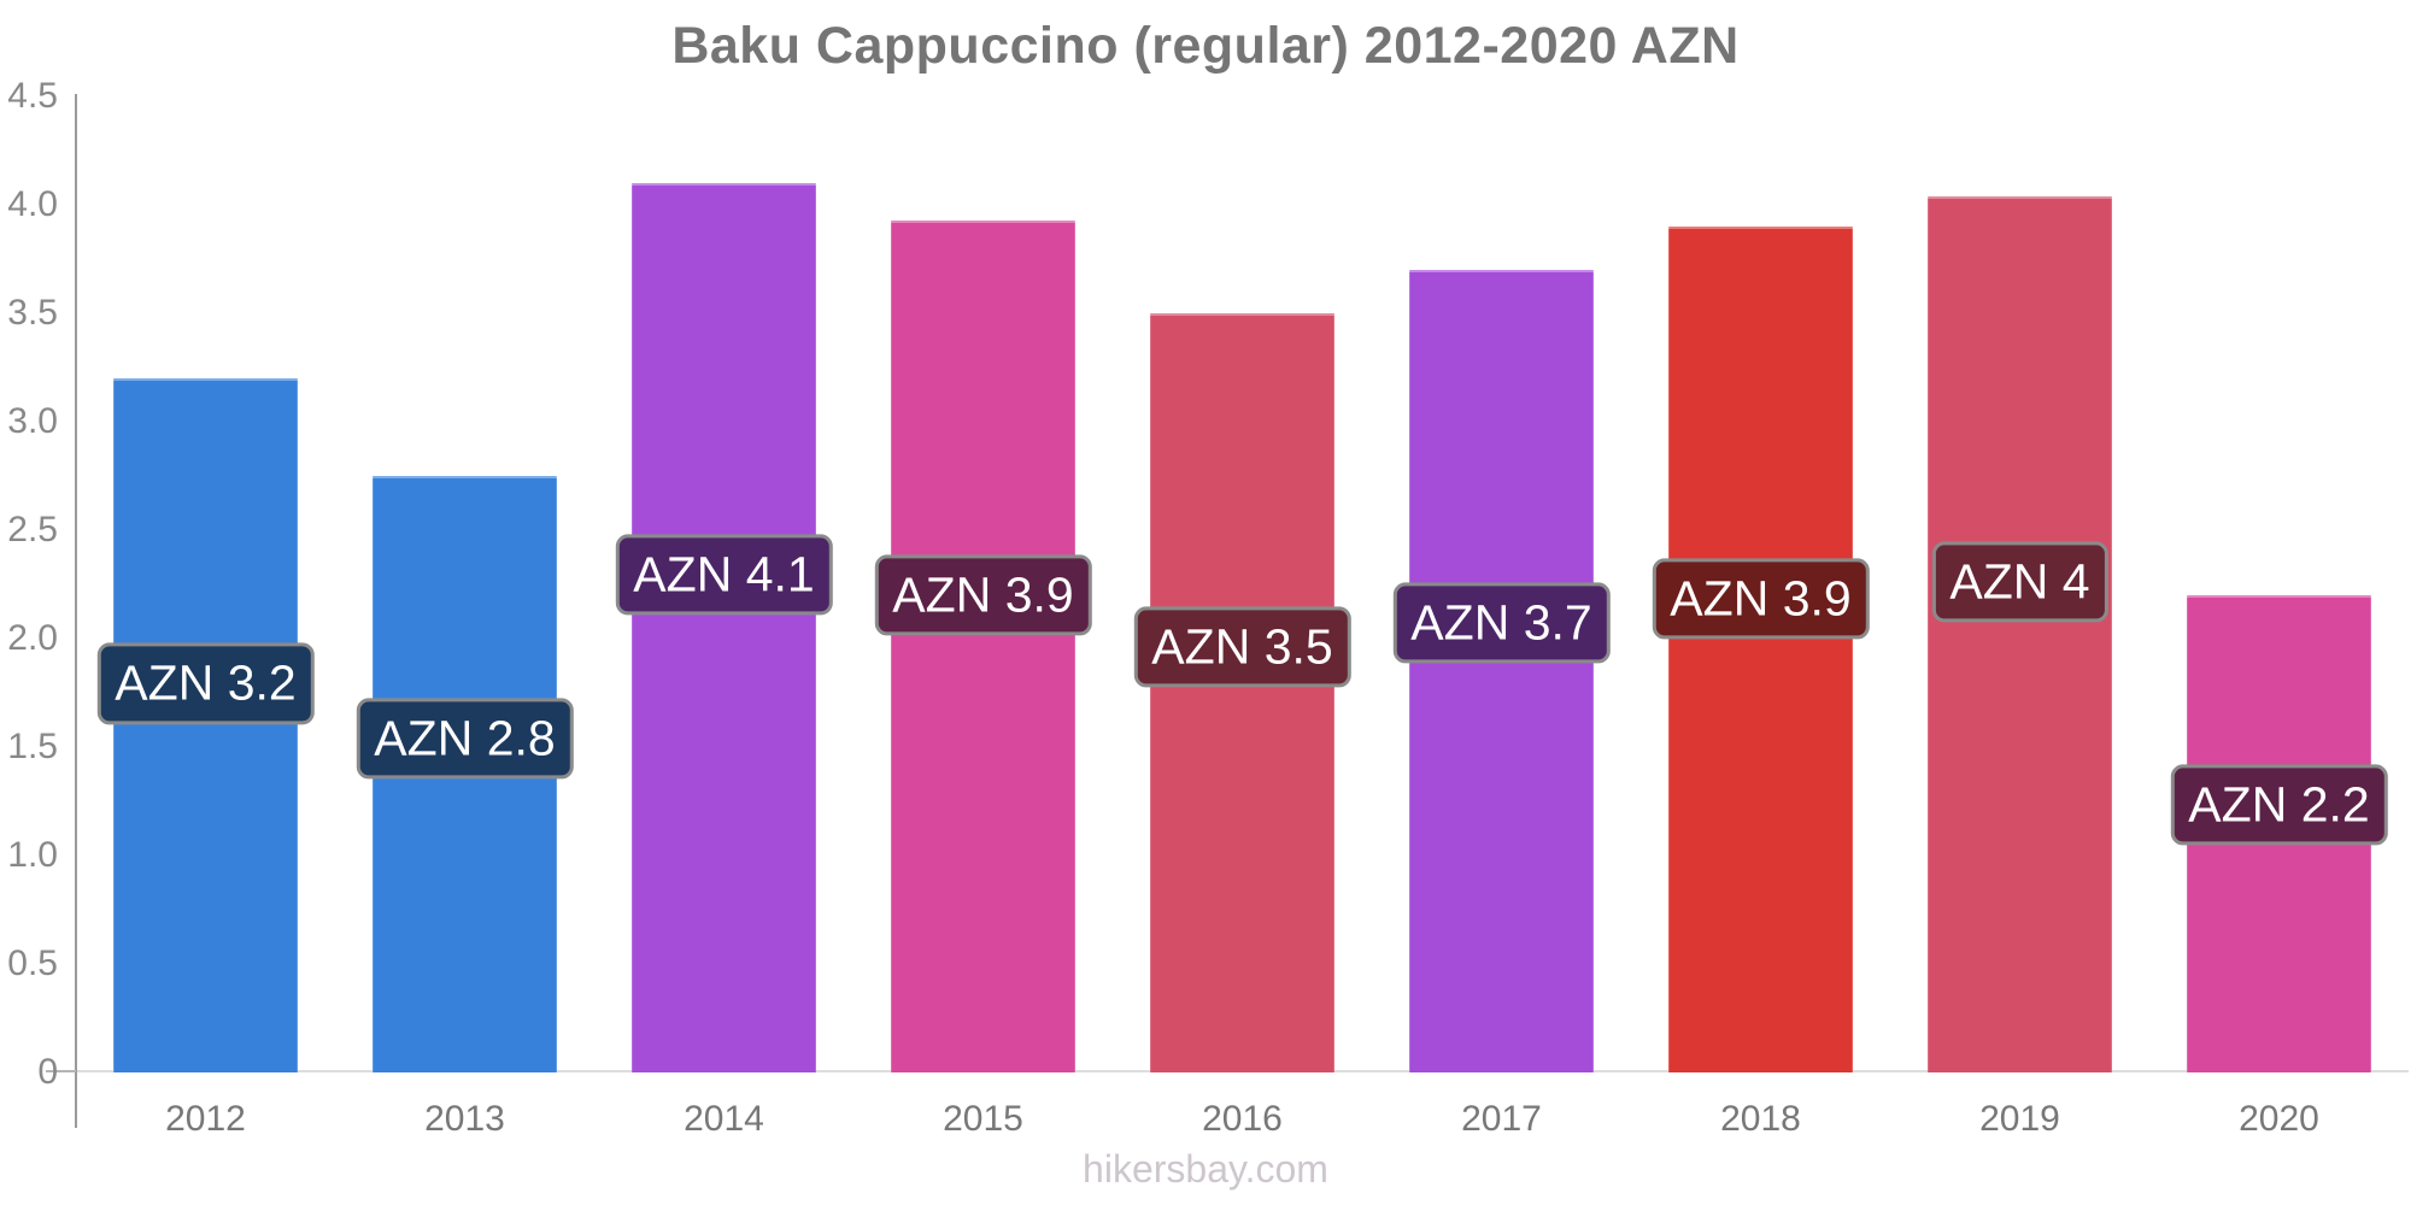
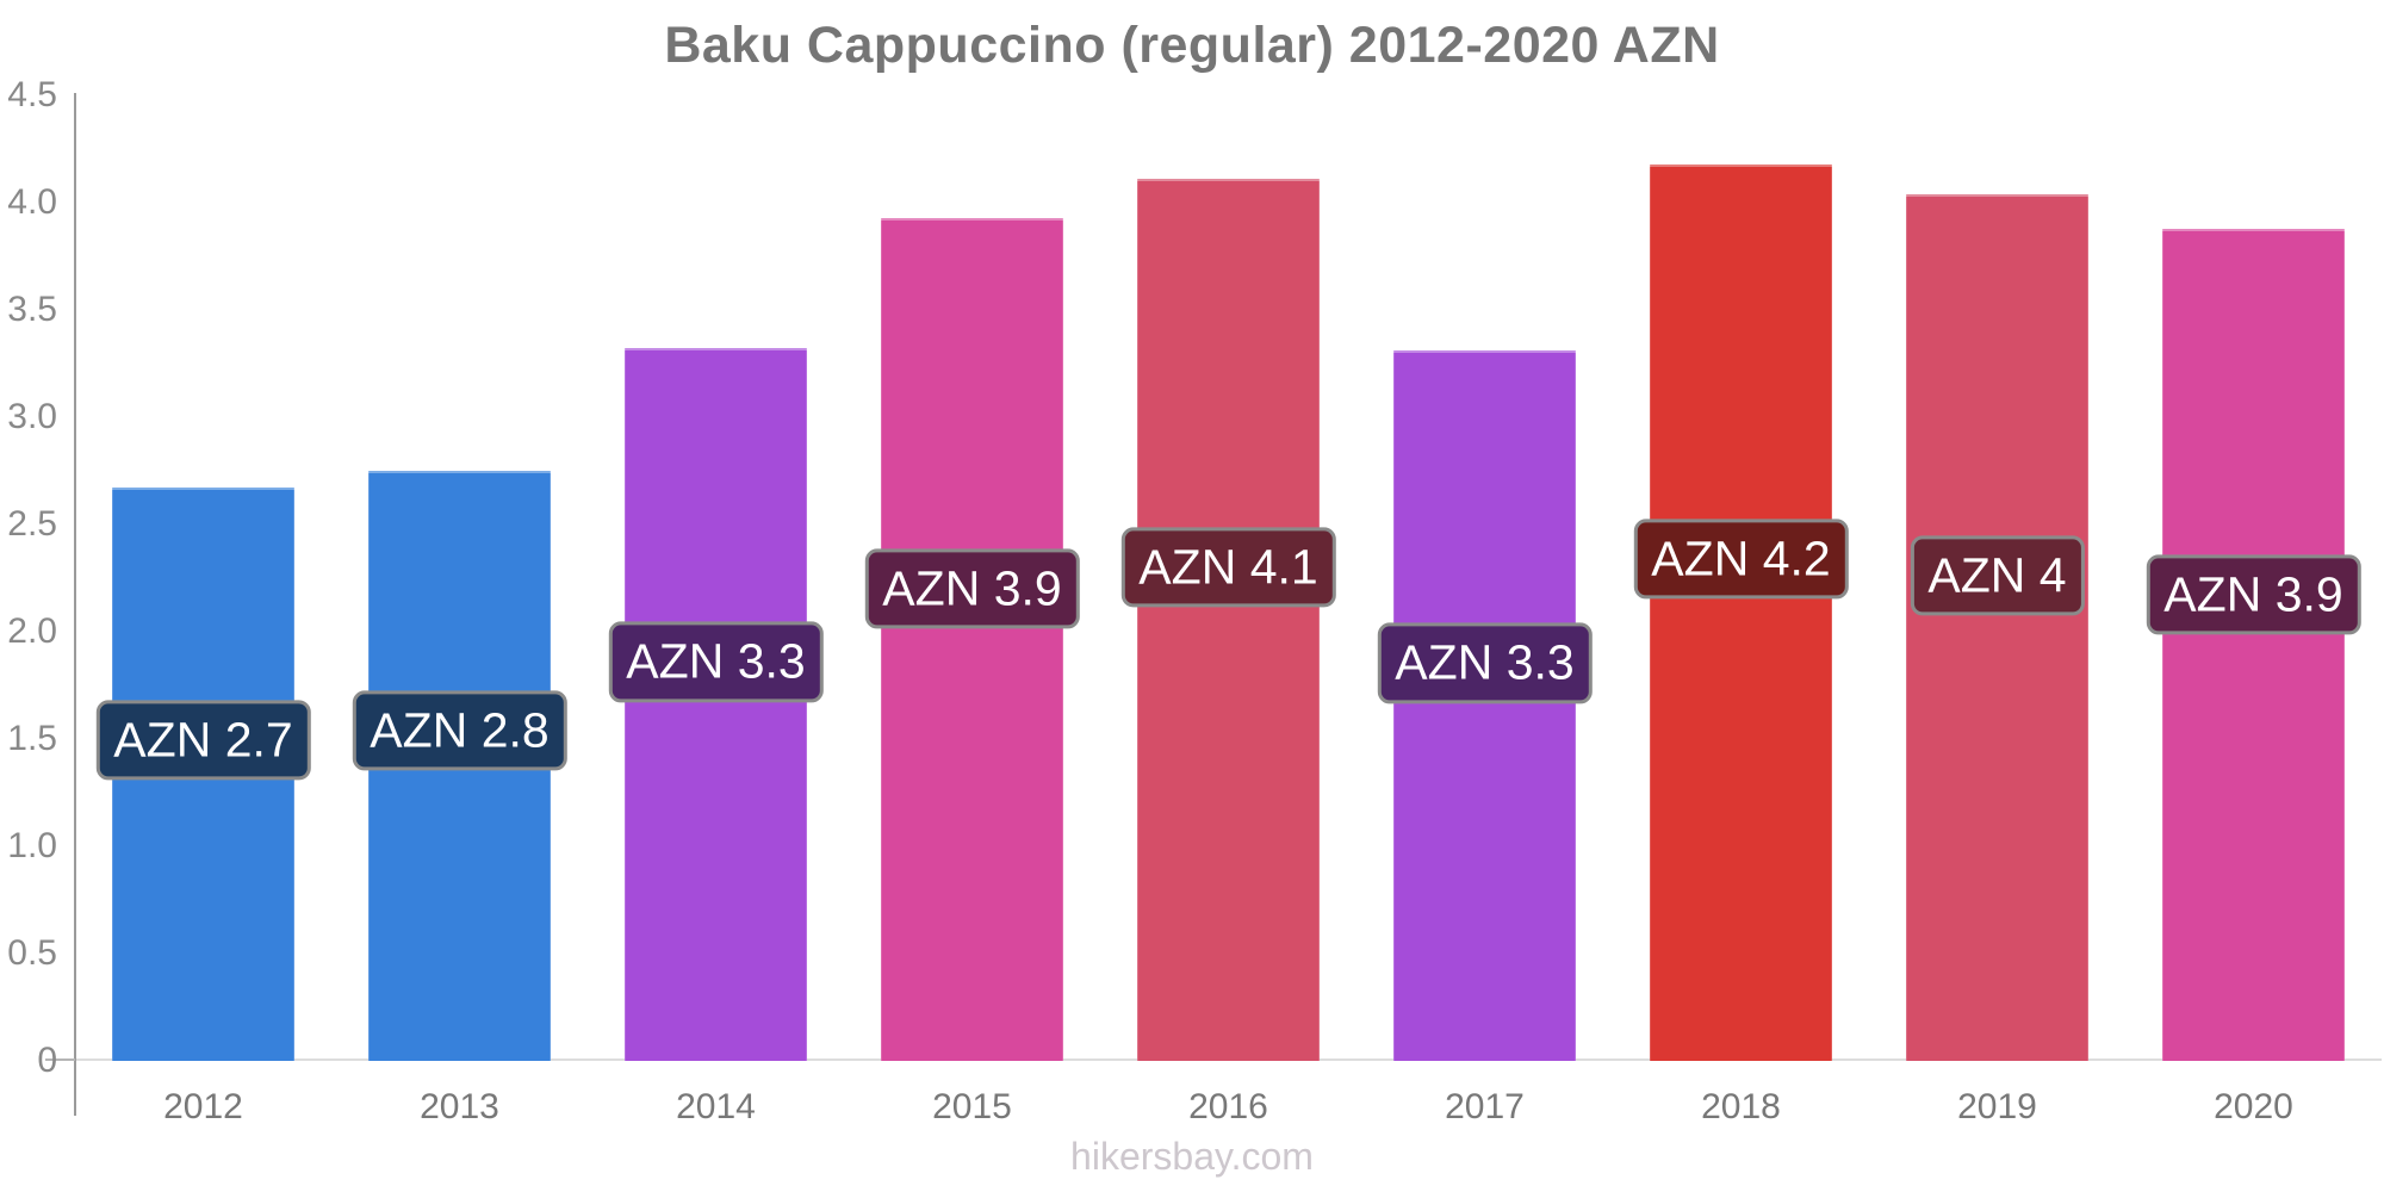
2012: 3.2 -> 2.7
2014: 4.1 -> 3.3
2016: 3.5 -> 4.1
2017: 3.7 -> 3.3
2018: 3.9 -> 4.2
2020: 2.2 -> 3.9
